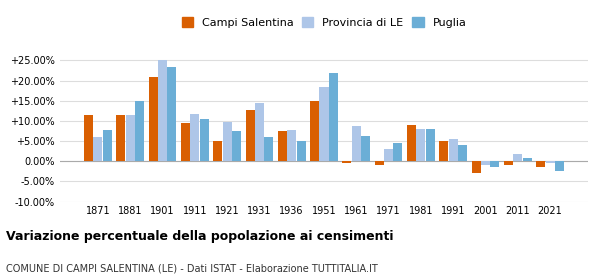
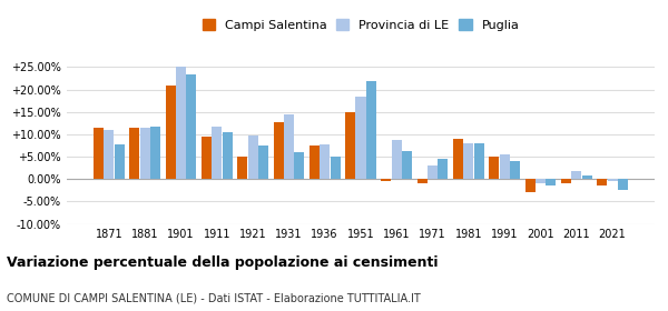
Provincia di LE/1871: 6.0% -> 11.0%
Puglia/1881: 15.0% -> 11.8%
